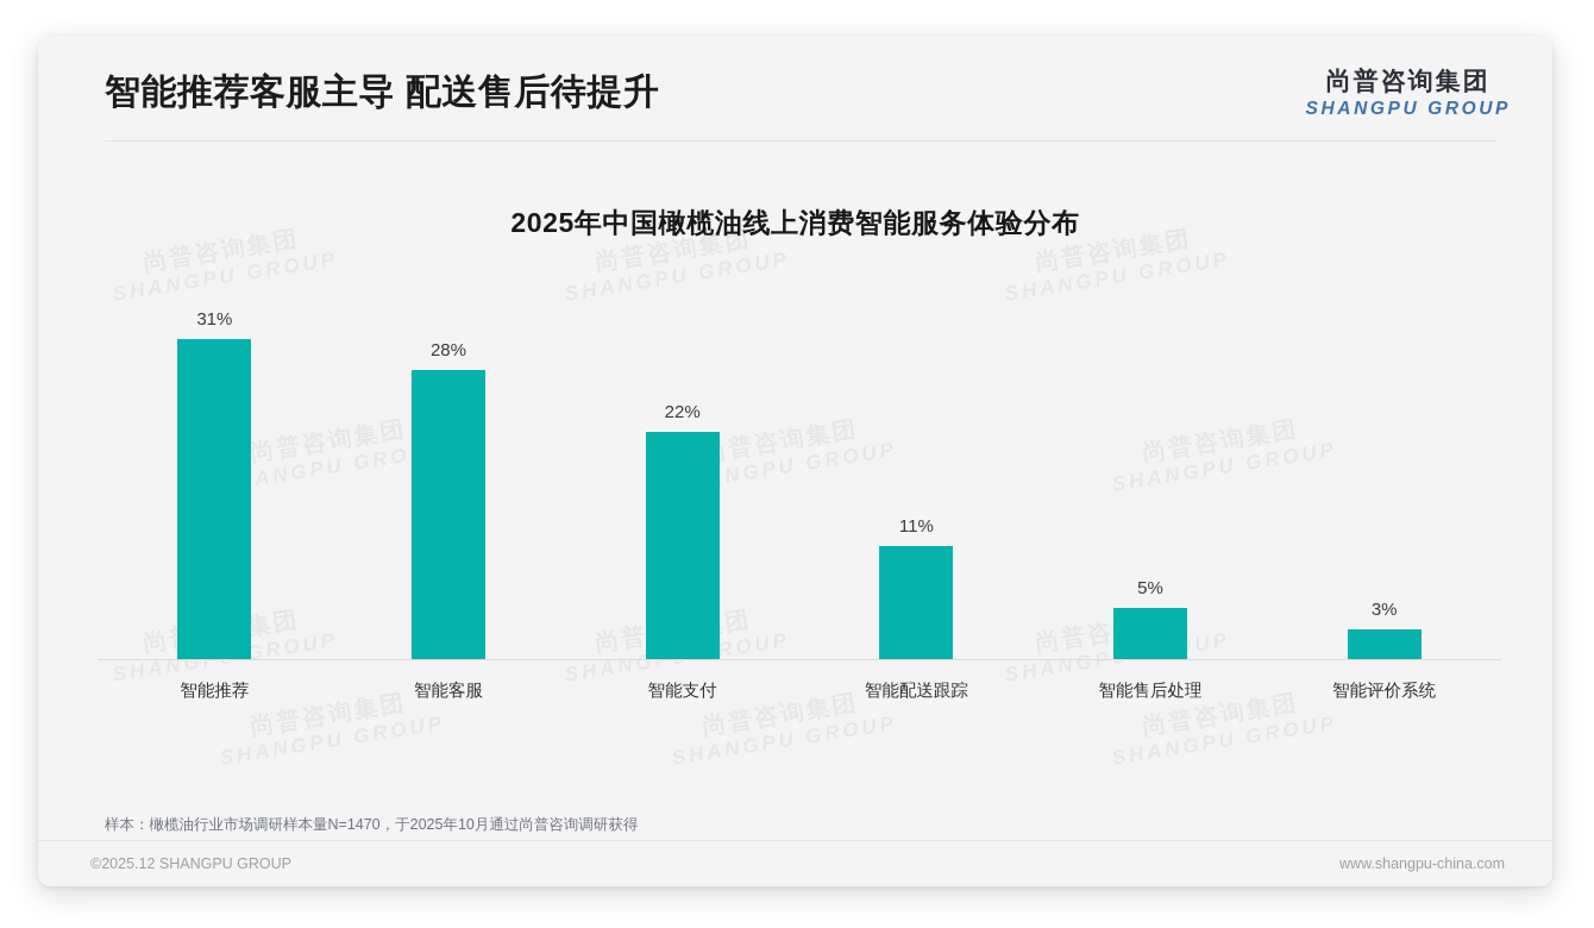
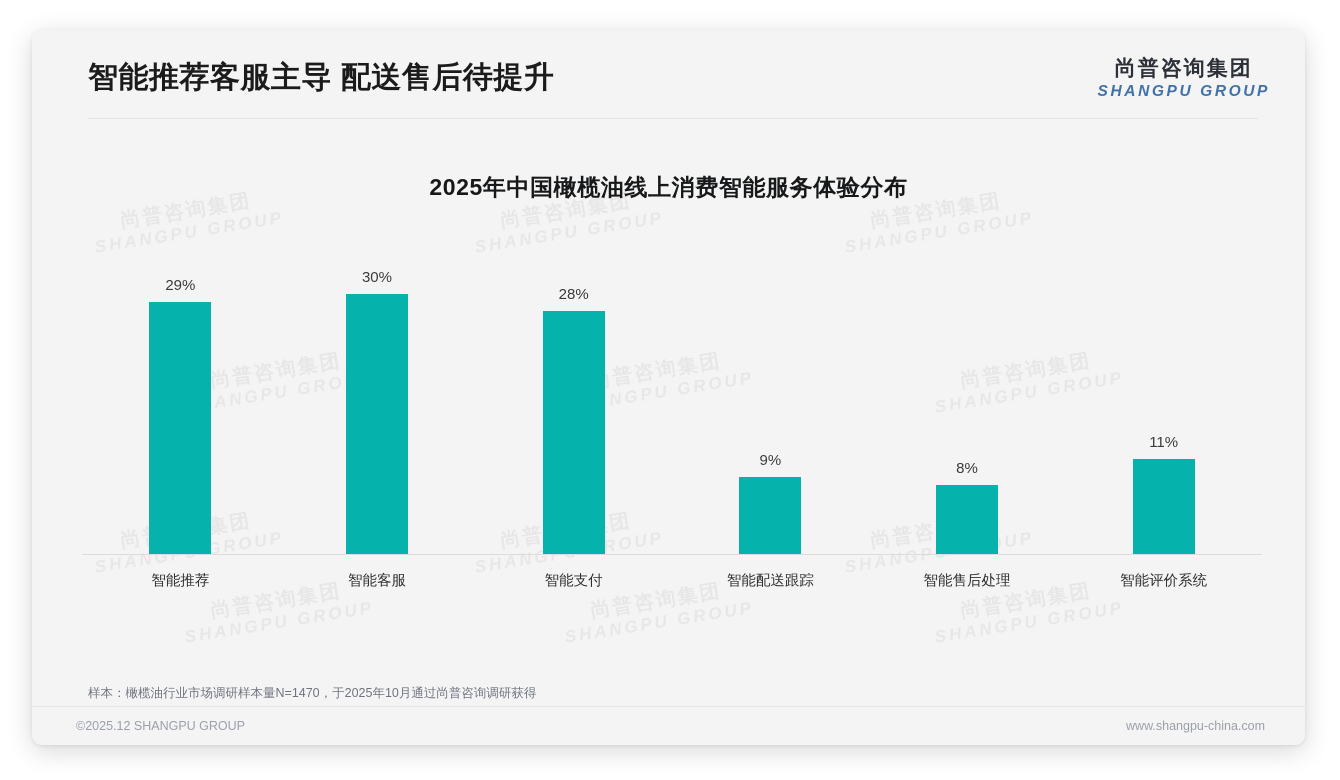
智能推荐: 31% -> 29%
智能客服: 28% -> 30%
智能支付: 22% -> 28%
智能配送跟踪: 11% -> 9%
智能售后处理: 5% -> 8%
智能评价系统: 3% -> 11%
